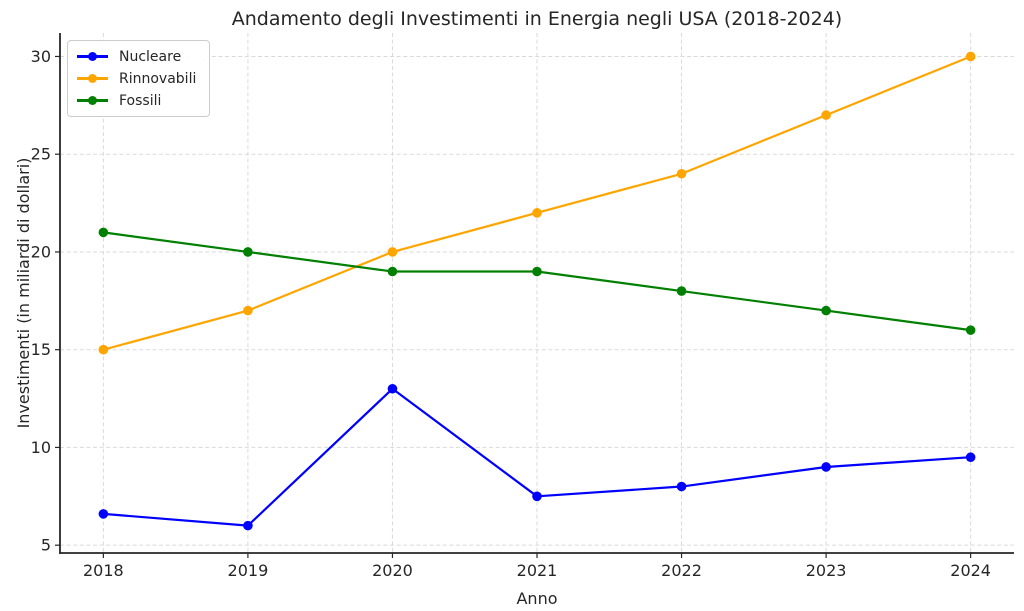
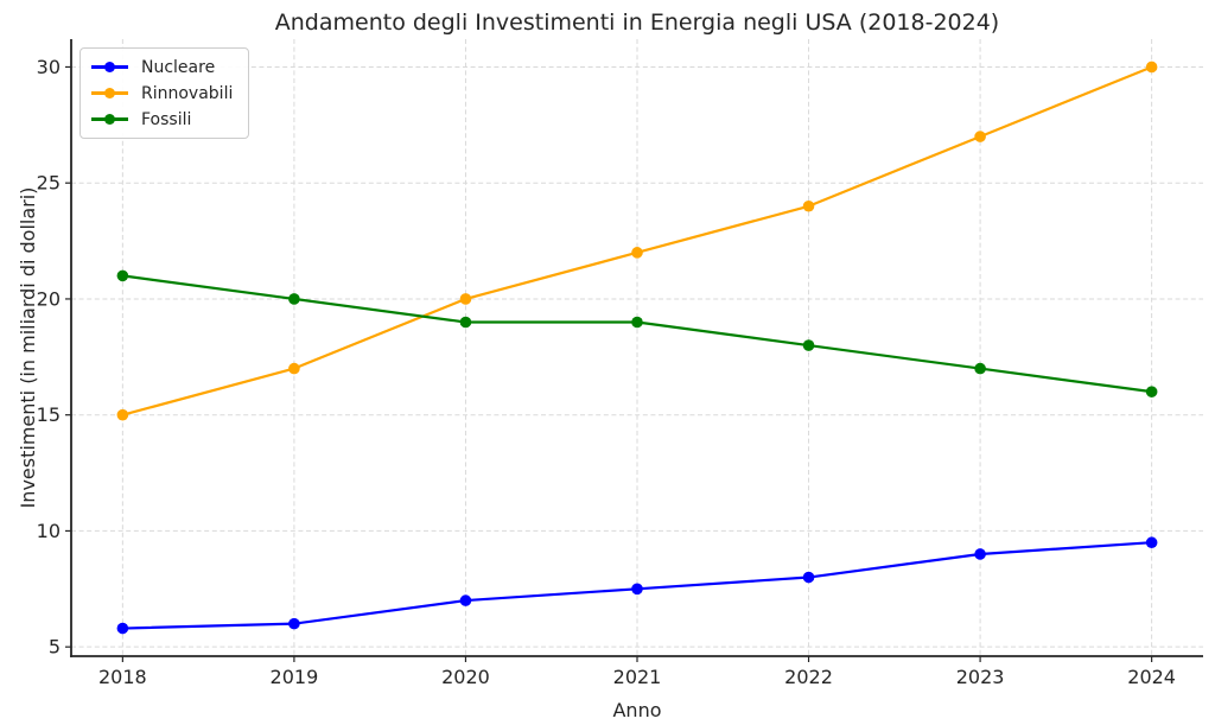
Nucleare/2018: 6.6 -> 5.8
Nucleare/2020: 13.0 -> 7.0
